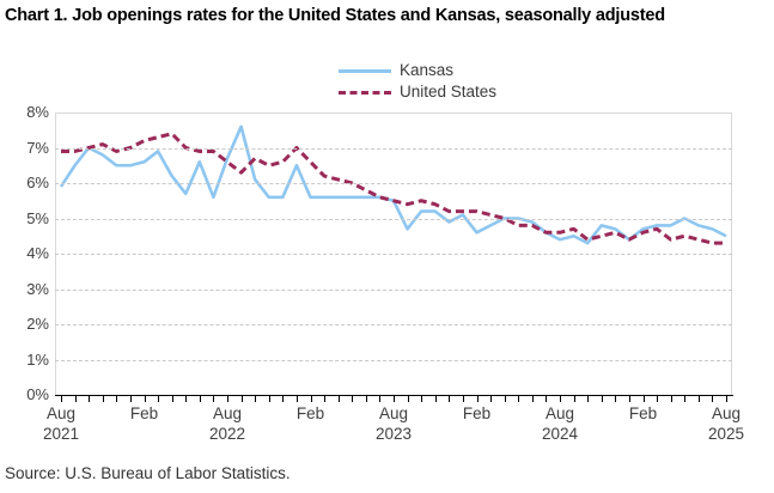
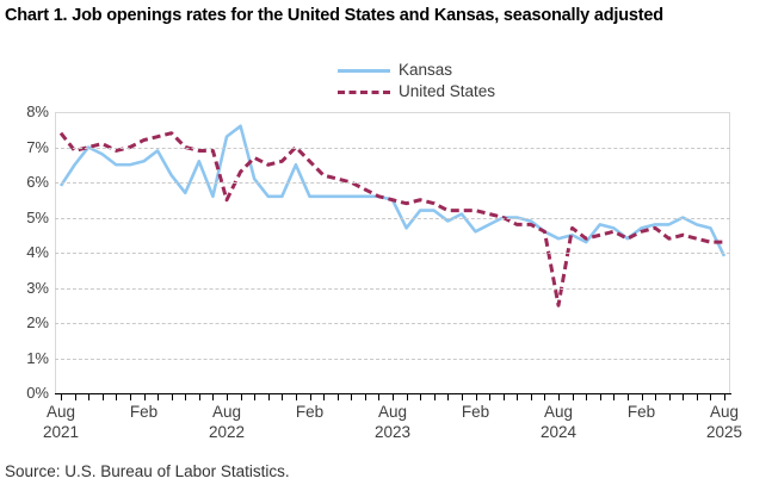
United States/Aug 2021: 6.9% -> 7.4%
Kansas/Aug 2022: 6.7% -> 7.3%
United States/Aug 2022: 6.6% -> 5.5%
United States/Aug 2024: 4.6% -> 2.5%
Kansas/Aug 2025: 4.5% -> 3.9%
